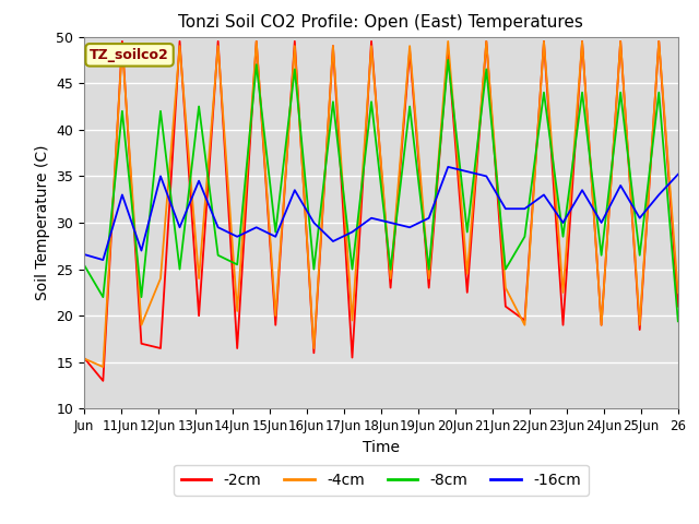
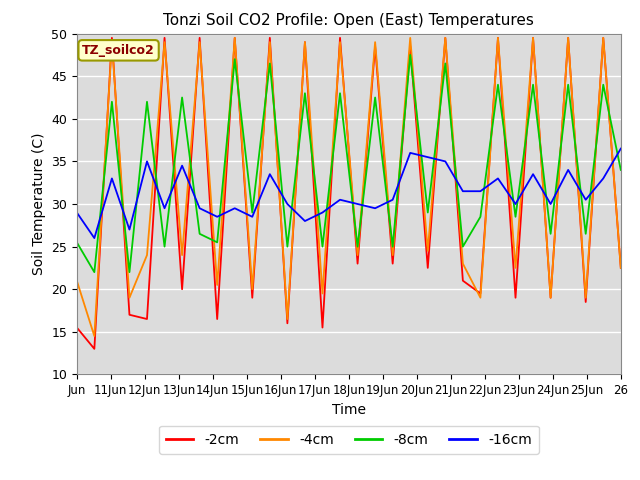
-4cm/Jun: 15.4 -> 21.0
-16cm/Jun: 26.6 -> 29.0
-2cm/26: 21.0 -> 22.5
-8cm/26: 19.4 -> 34.0
-16cm/26: 35.2 -> 36.5
